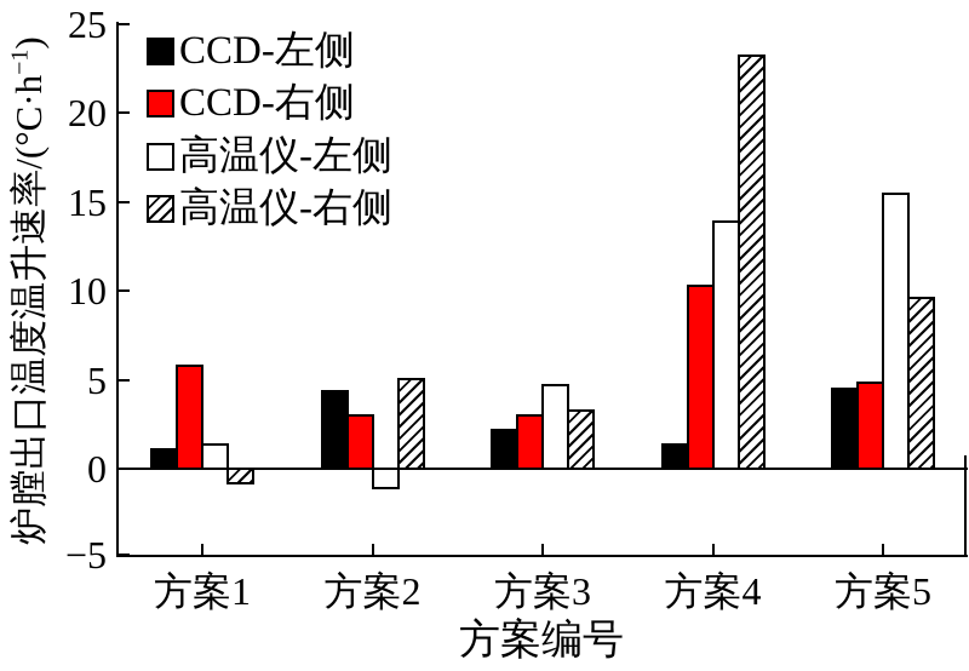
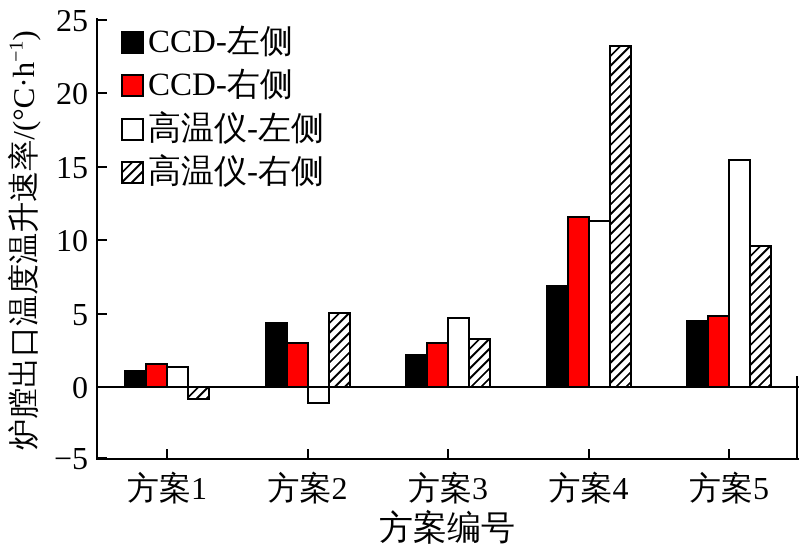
CCD-右侧/方案1: 5.9 -> 1.7
CCD-左侧/方案4: 1.5 -> 7.0
CCD-右侧/方案4: 10.4 -> 11.7
高温仪-左侧/方案4: 14.0 -> 11.4
